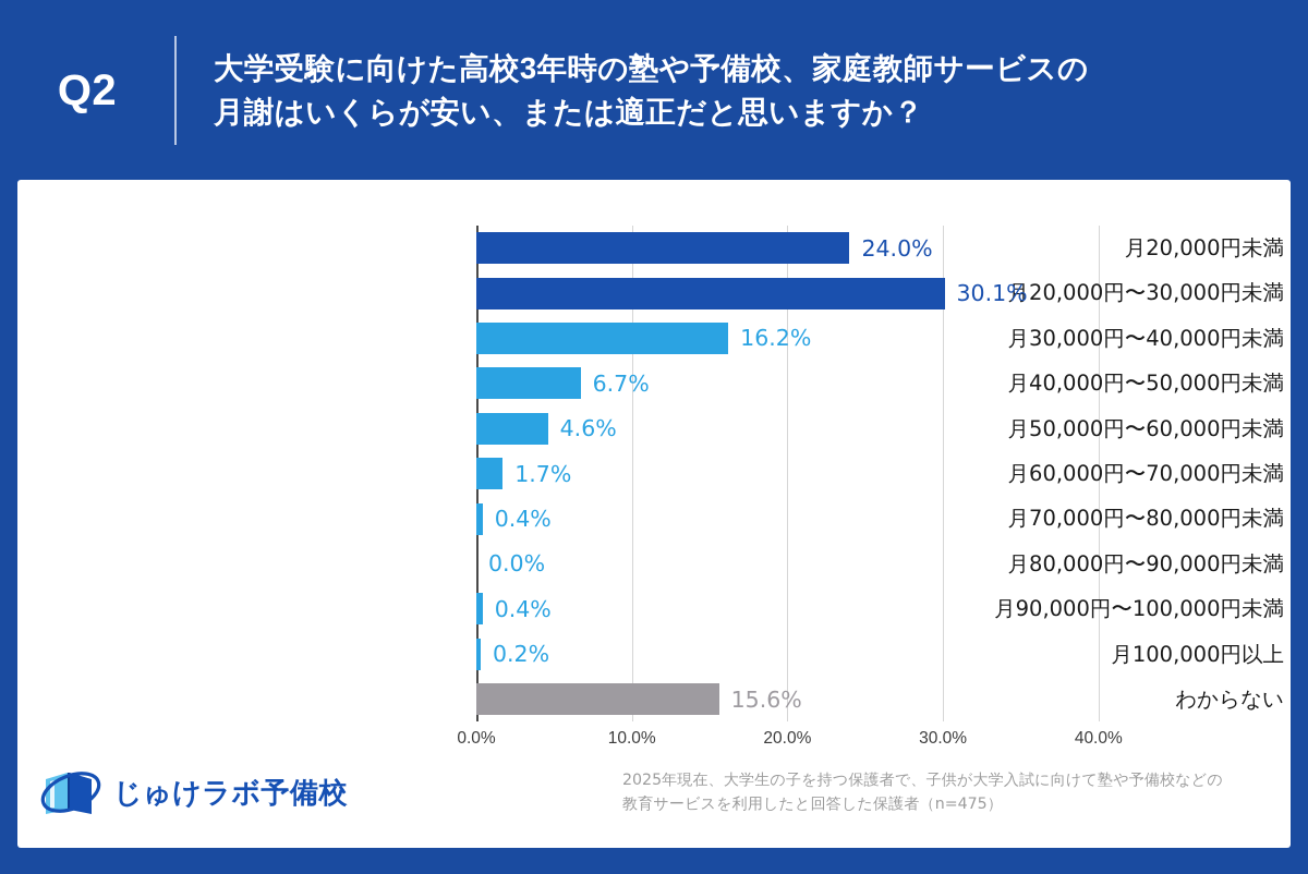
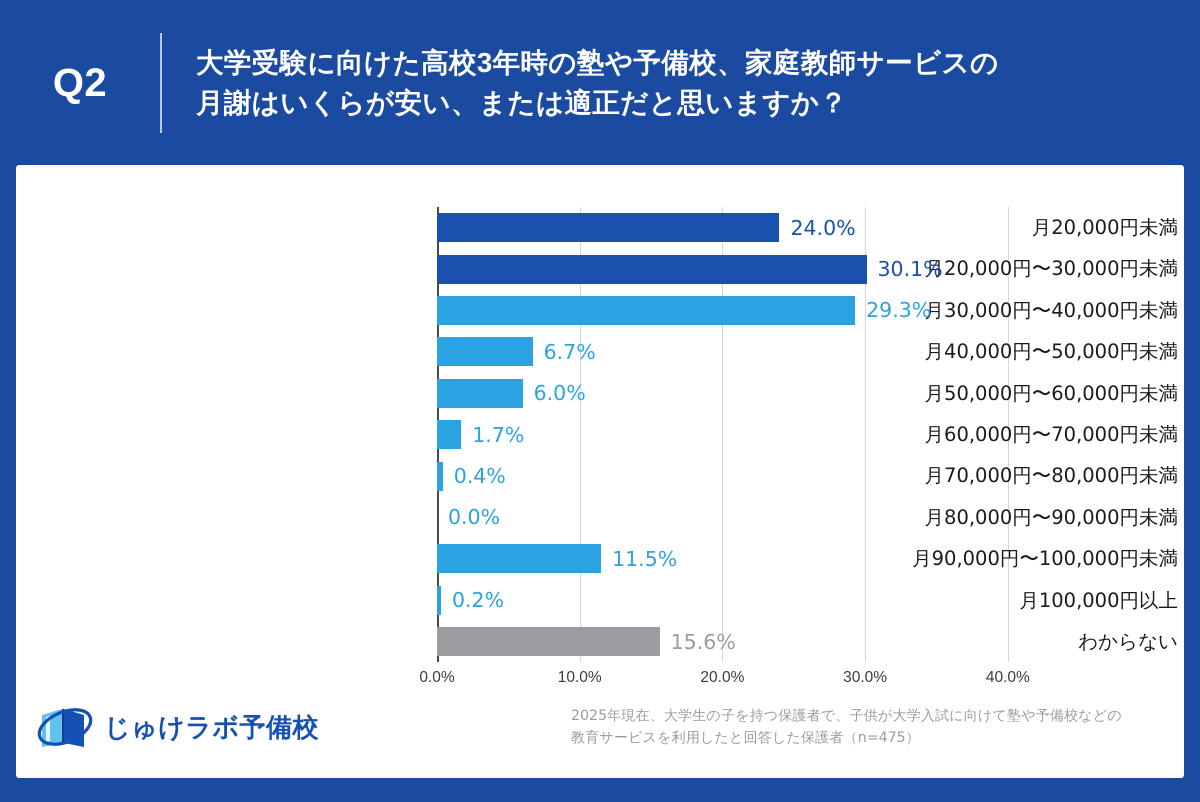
月30,000円〜40,000円未満: 16.2% -> 29.3%
月50,000円〜60,000円未満: 4.6% -> 6.0%
月90,000円〜100,000円未満: 0.4% -> 11.5%
